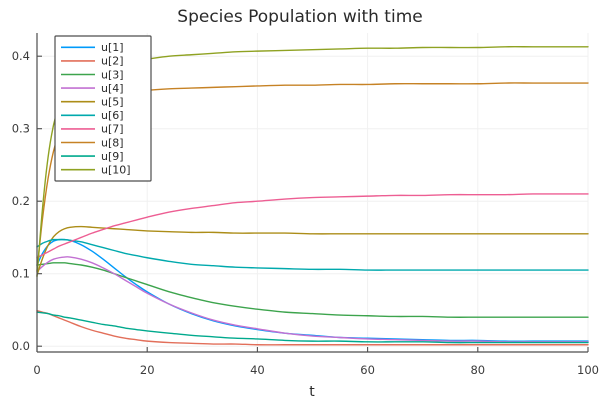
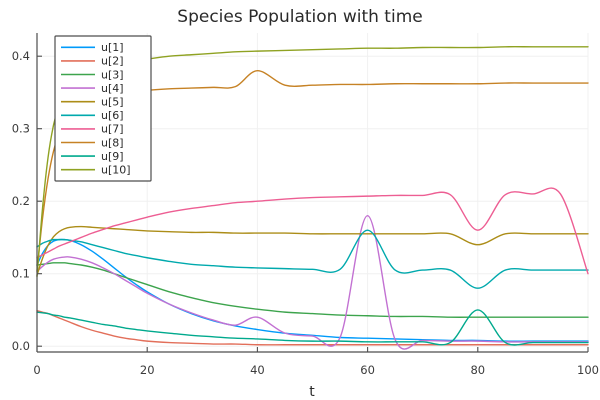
u[4]/40: 0.02 -> 0.04
u[8]/40: 0.36 -> 0.38
u[4]/60: 0.01 -> 0.18
u[6]/60: 0.10 -> 0.16
u[5]/80: 0.15 -> 0.14
u[6]/80: 0.10 -> 0.08
u[7]/80: 0.21 -> 0.16
u[9]/80: 0.01 -> 0.05
u[7]/100: 0.21 -> 0.10
